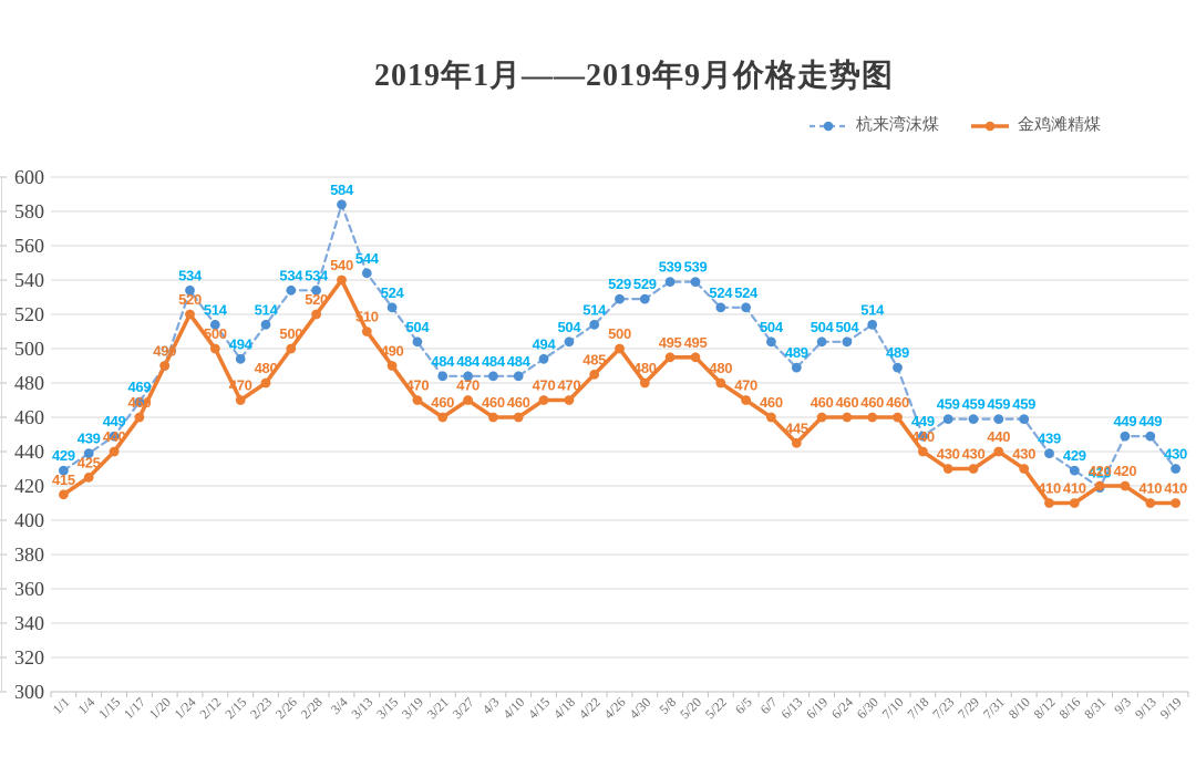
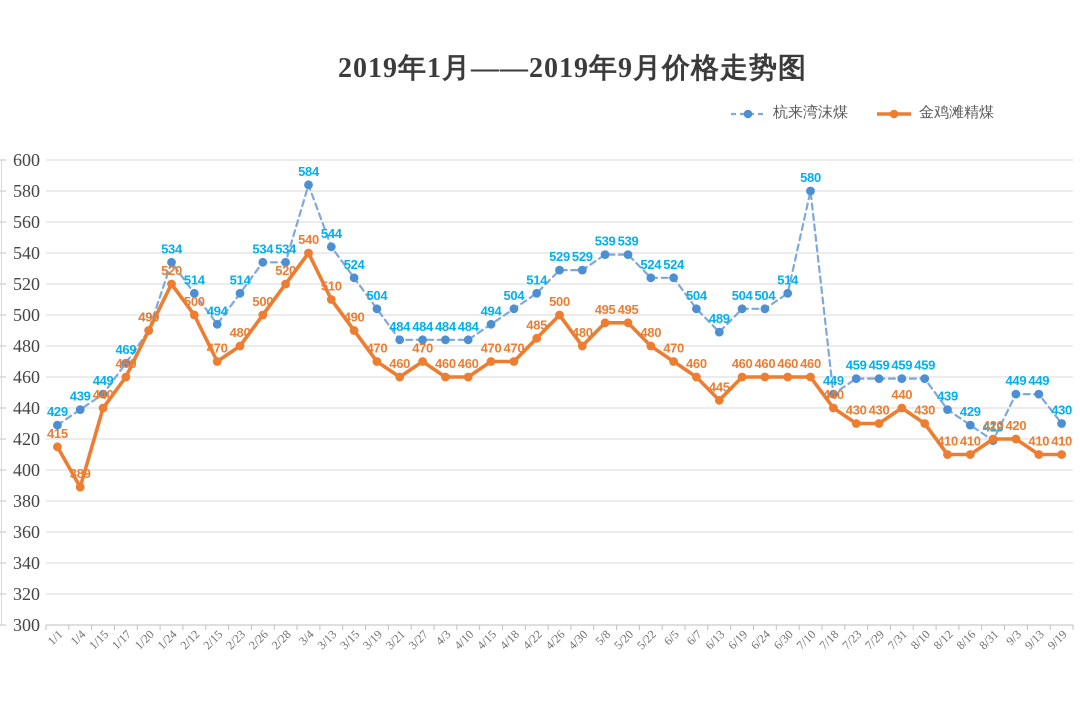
金鸡滩精煤/1/4: 425 -> 389
杭来湾沫煤/7/10: 489 -> 580
